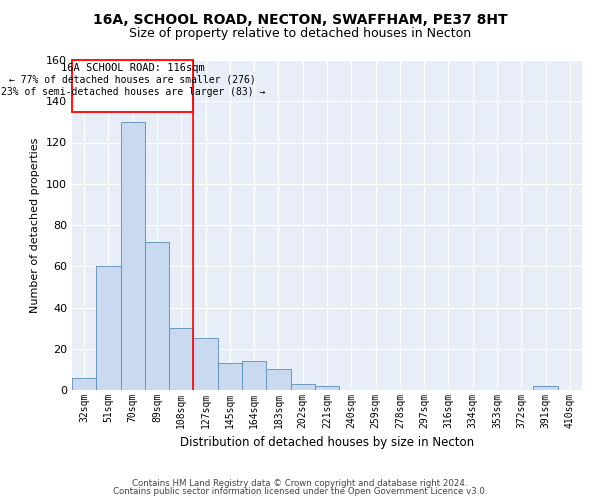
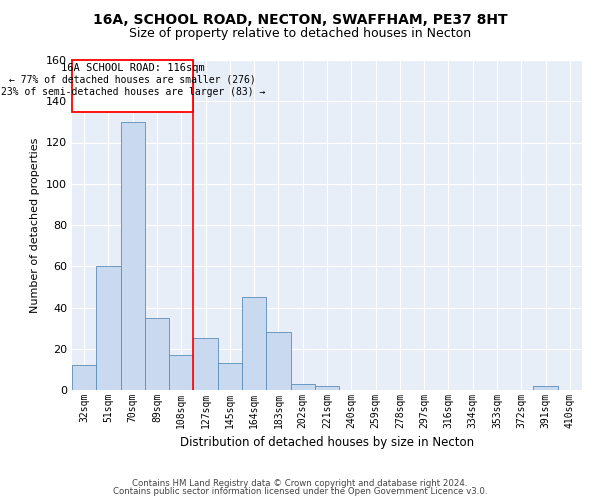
32sqm: 6 -> 12
89sqm: 72 -> 35
108sqm: 30 -> 17
164sqm: 14 -> 45
183sqm: 10 -> 28
